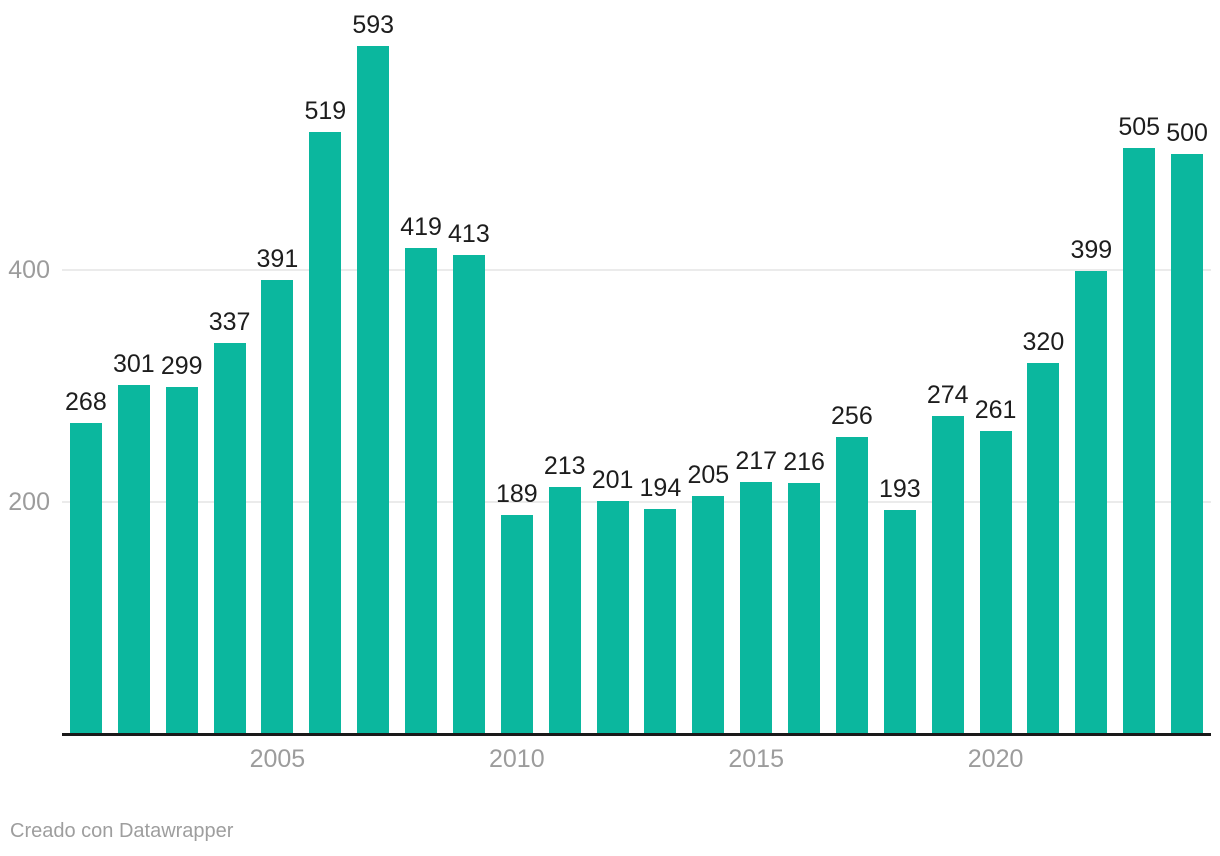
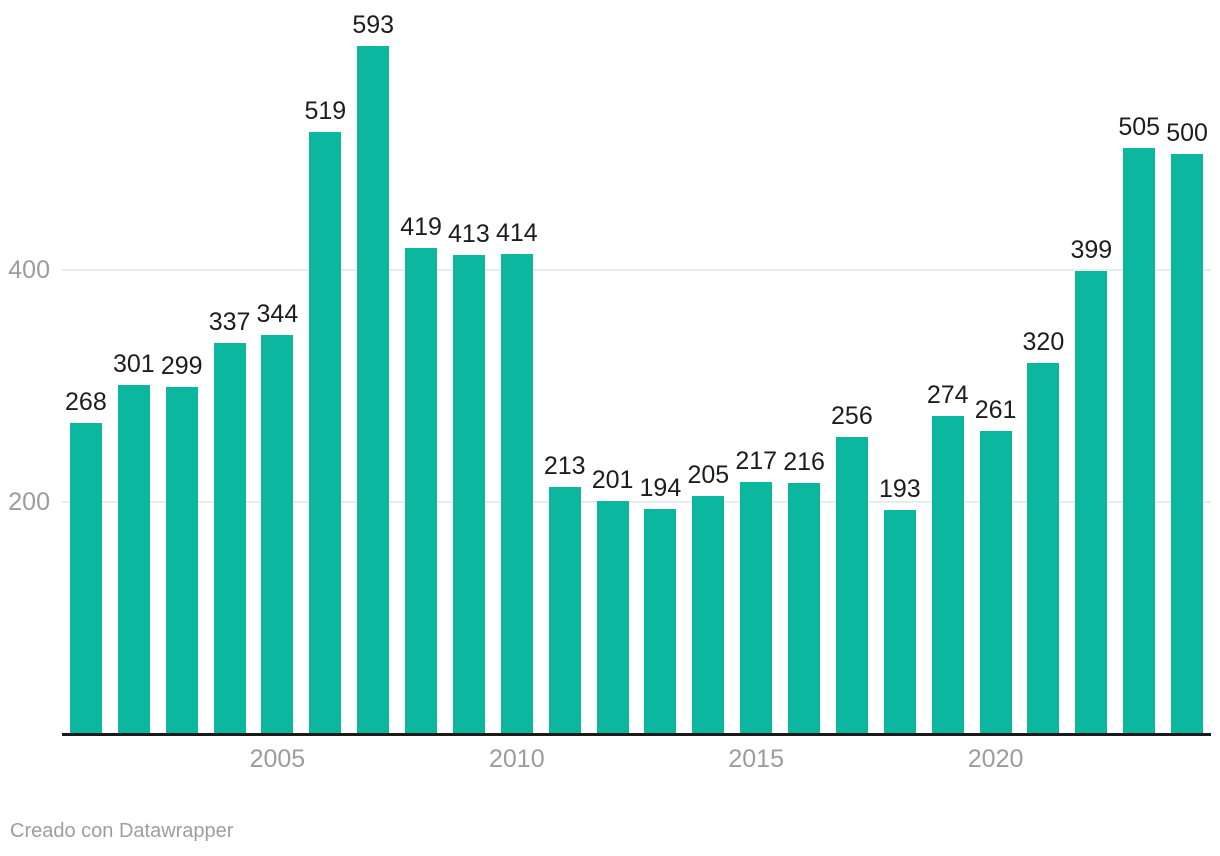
2005: 391 -> 344
2010: 189 -> 414
